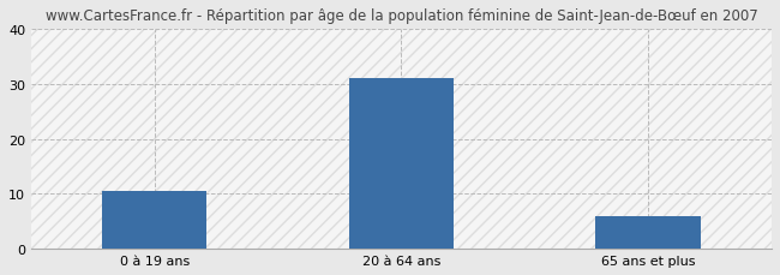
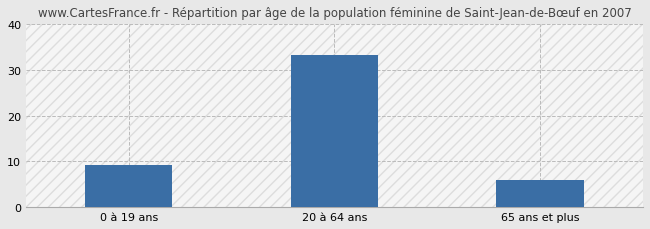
0 à 19 ans: 10.5 -> 9.3
20 à 64 ans: 31.0 -> 33.3
